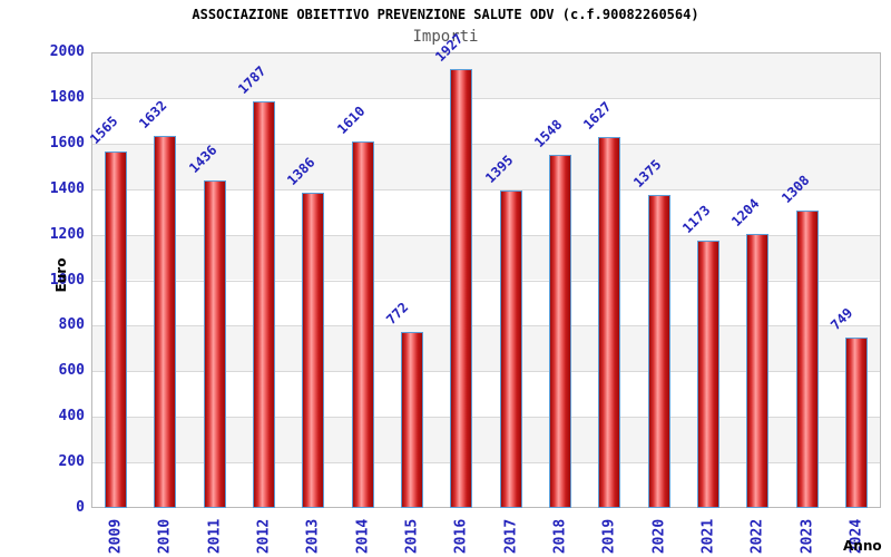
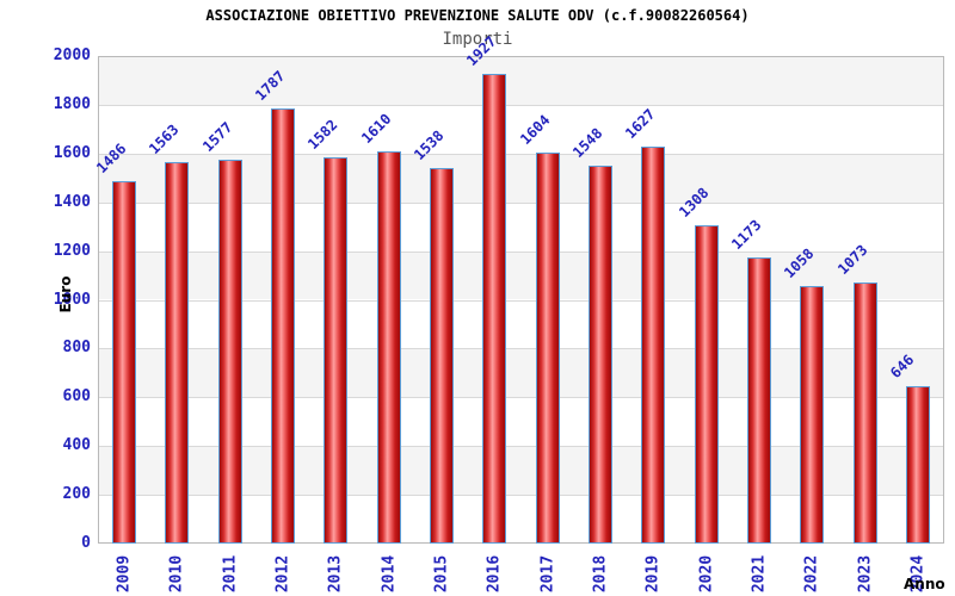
2009: 1565 -> 1486
2010: 1632 -> 1563
2011: 1436 -> 1577
2013: 1386 -> 1582
2015: 772 -> 1538
2017: 1395 -> 1604
2020: 1375 -> 1308
2022: 1204 -> 1058
2023: 1308 -> 1073
2024: 749 -> 646
